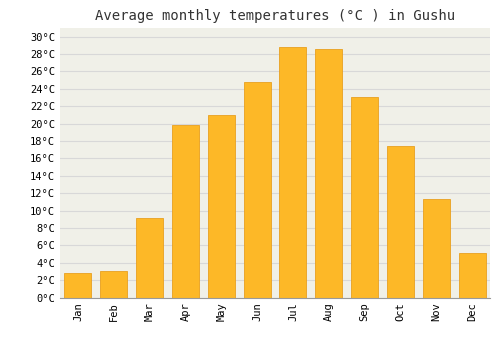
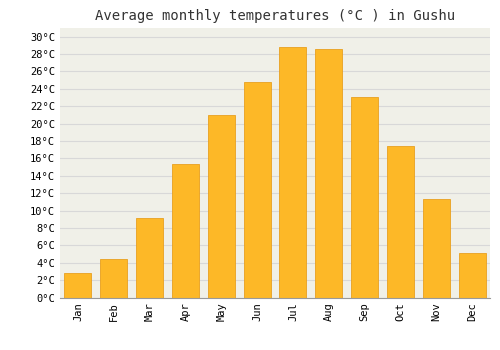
Feb: 3.0°C -> 4.4°C
Apr: 19.8°C -> 15.4°C
